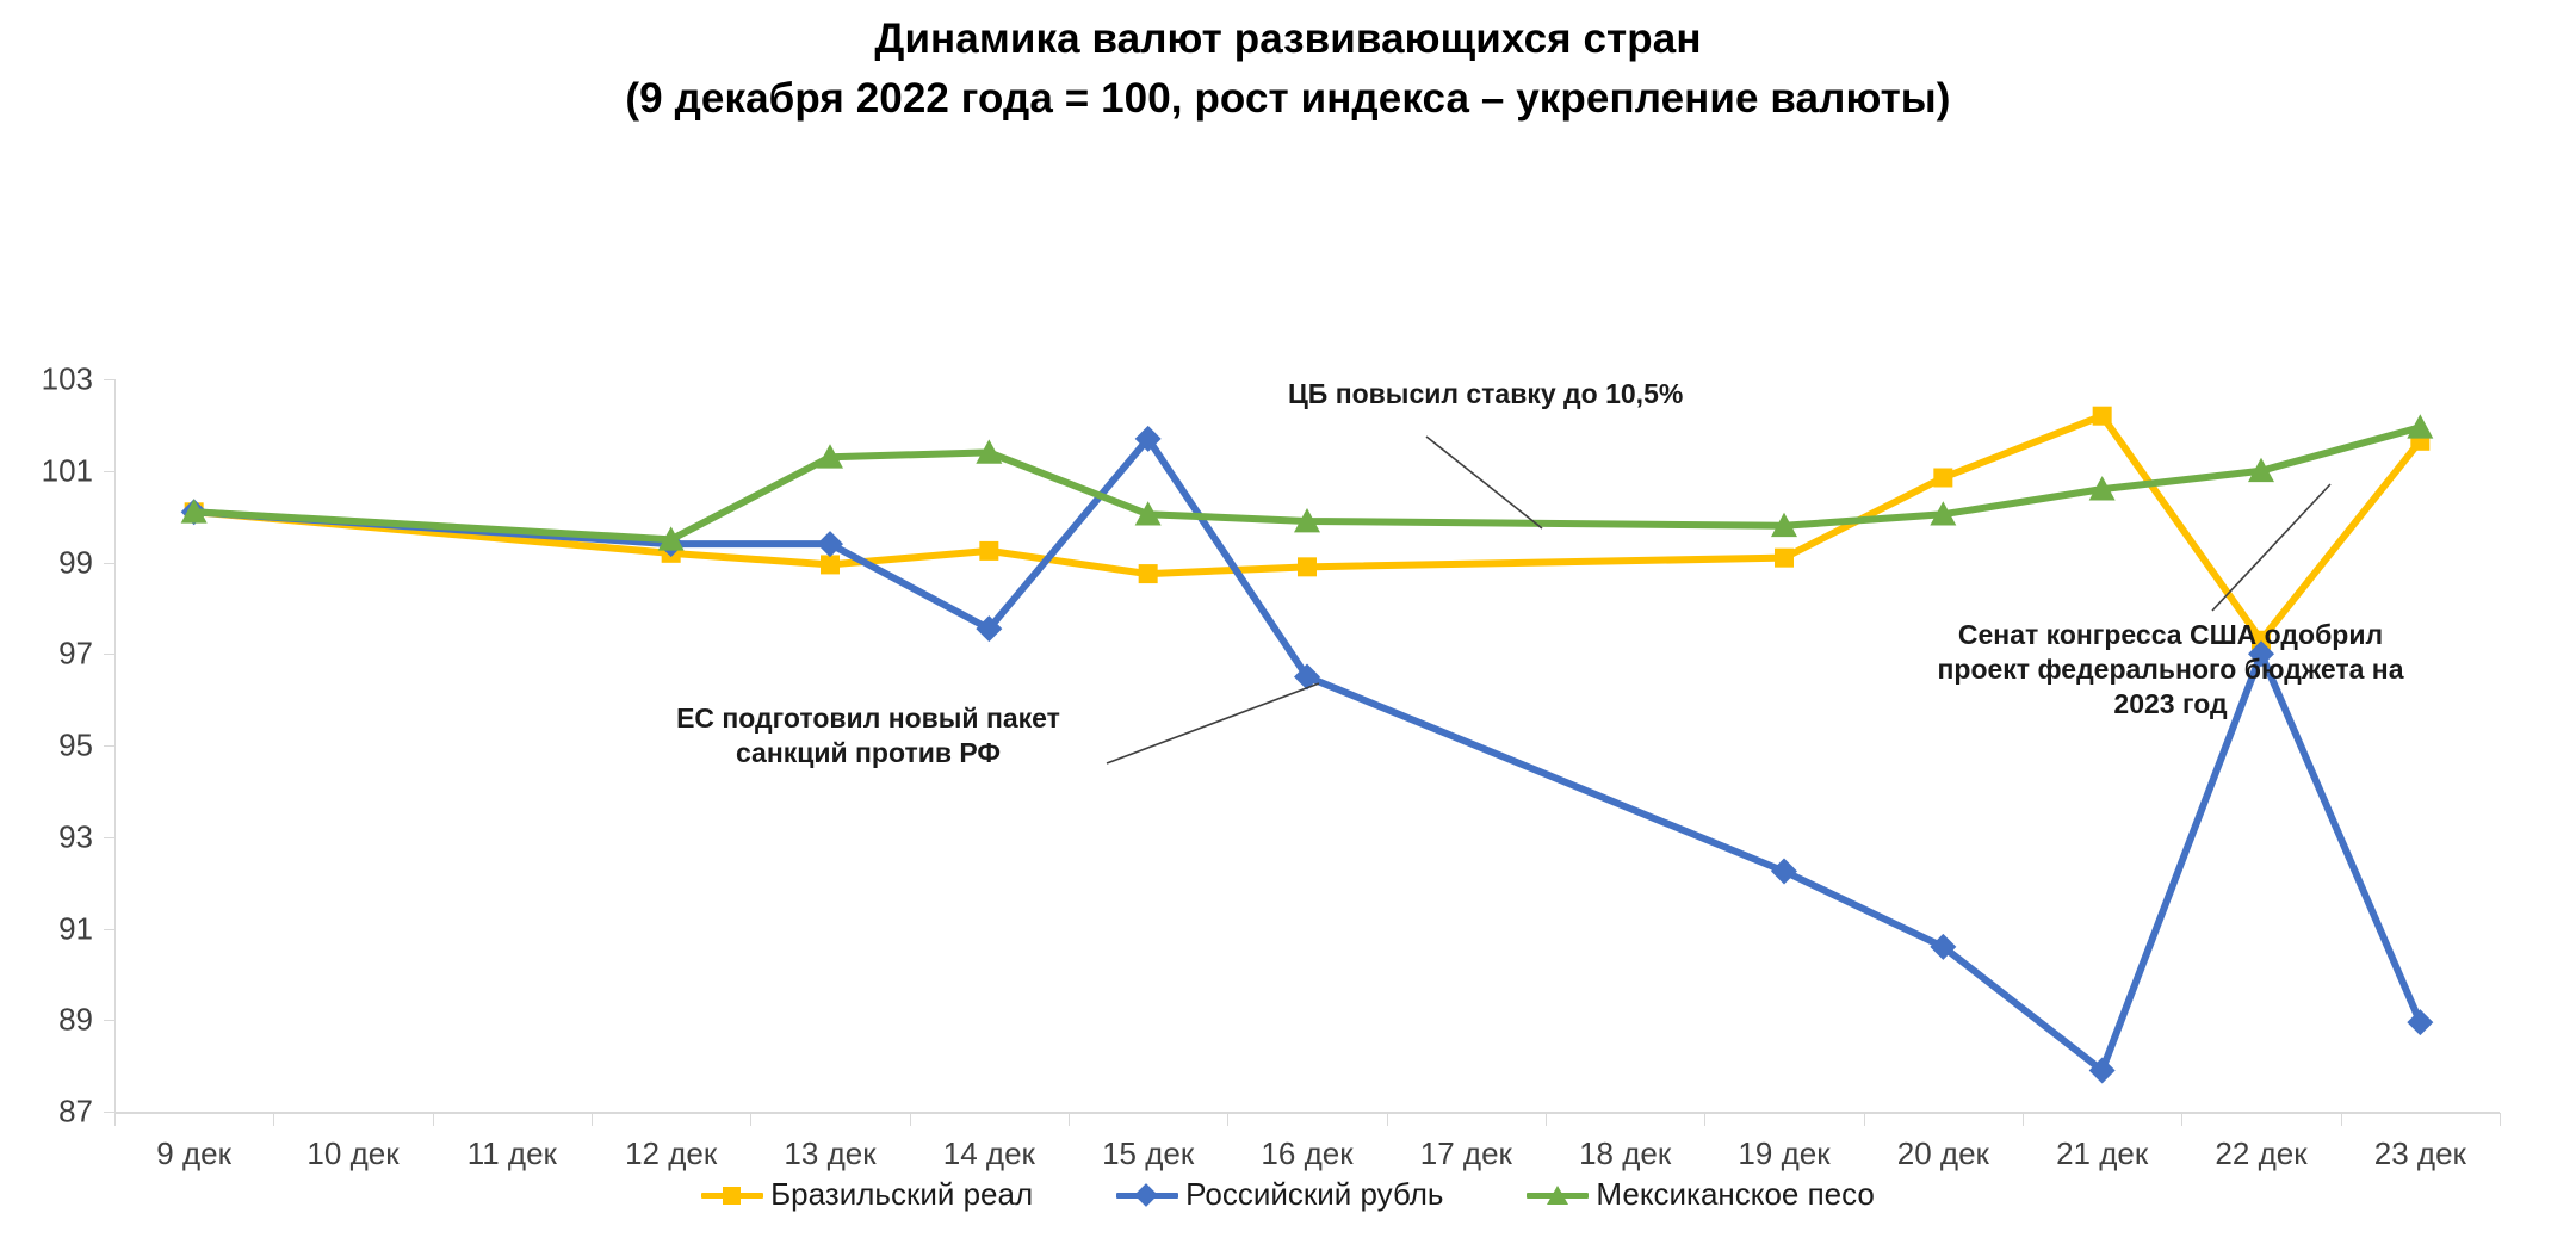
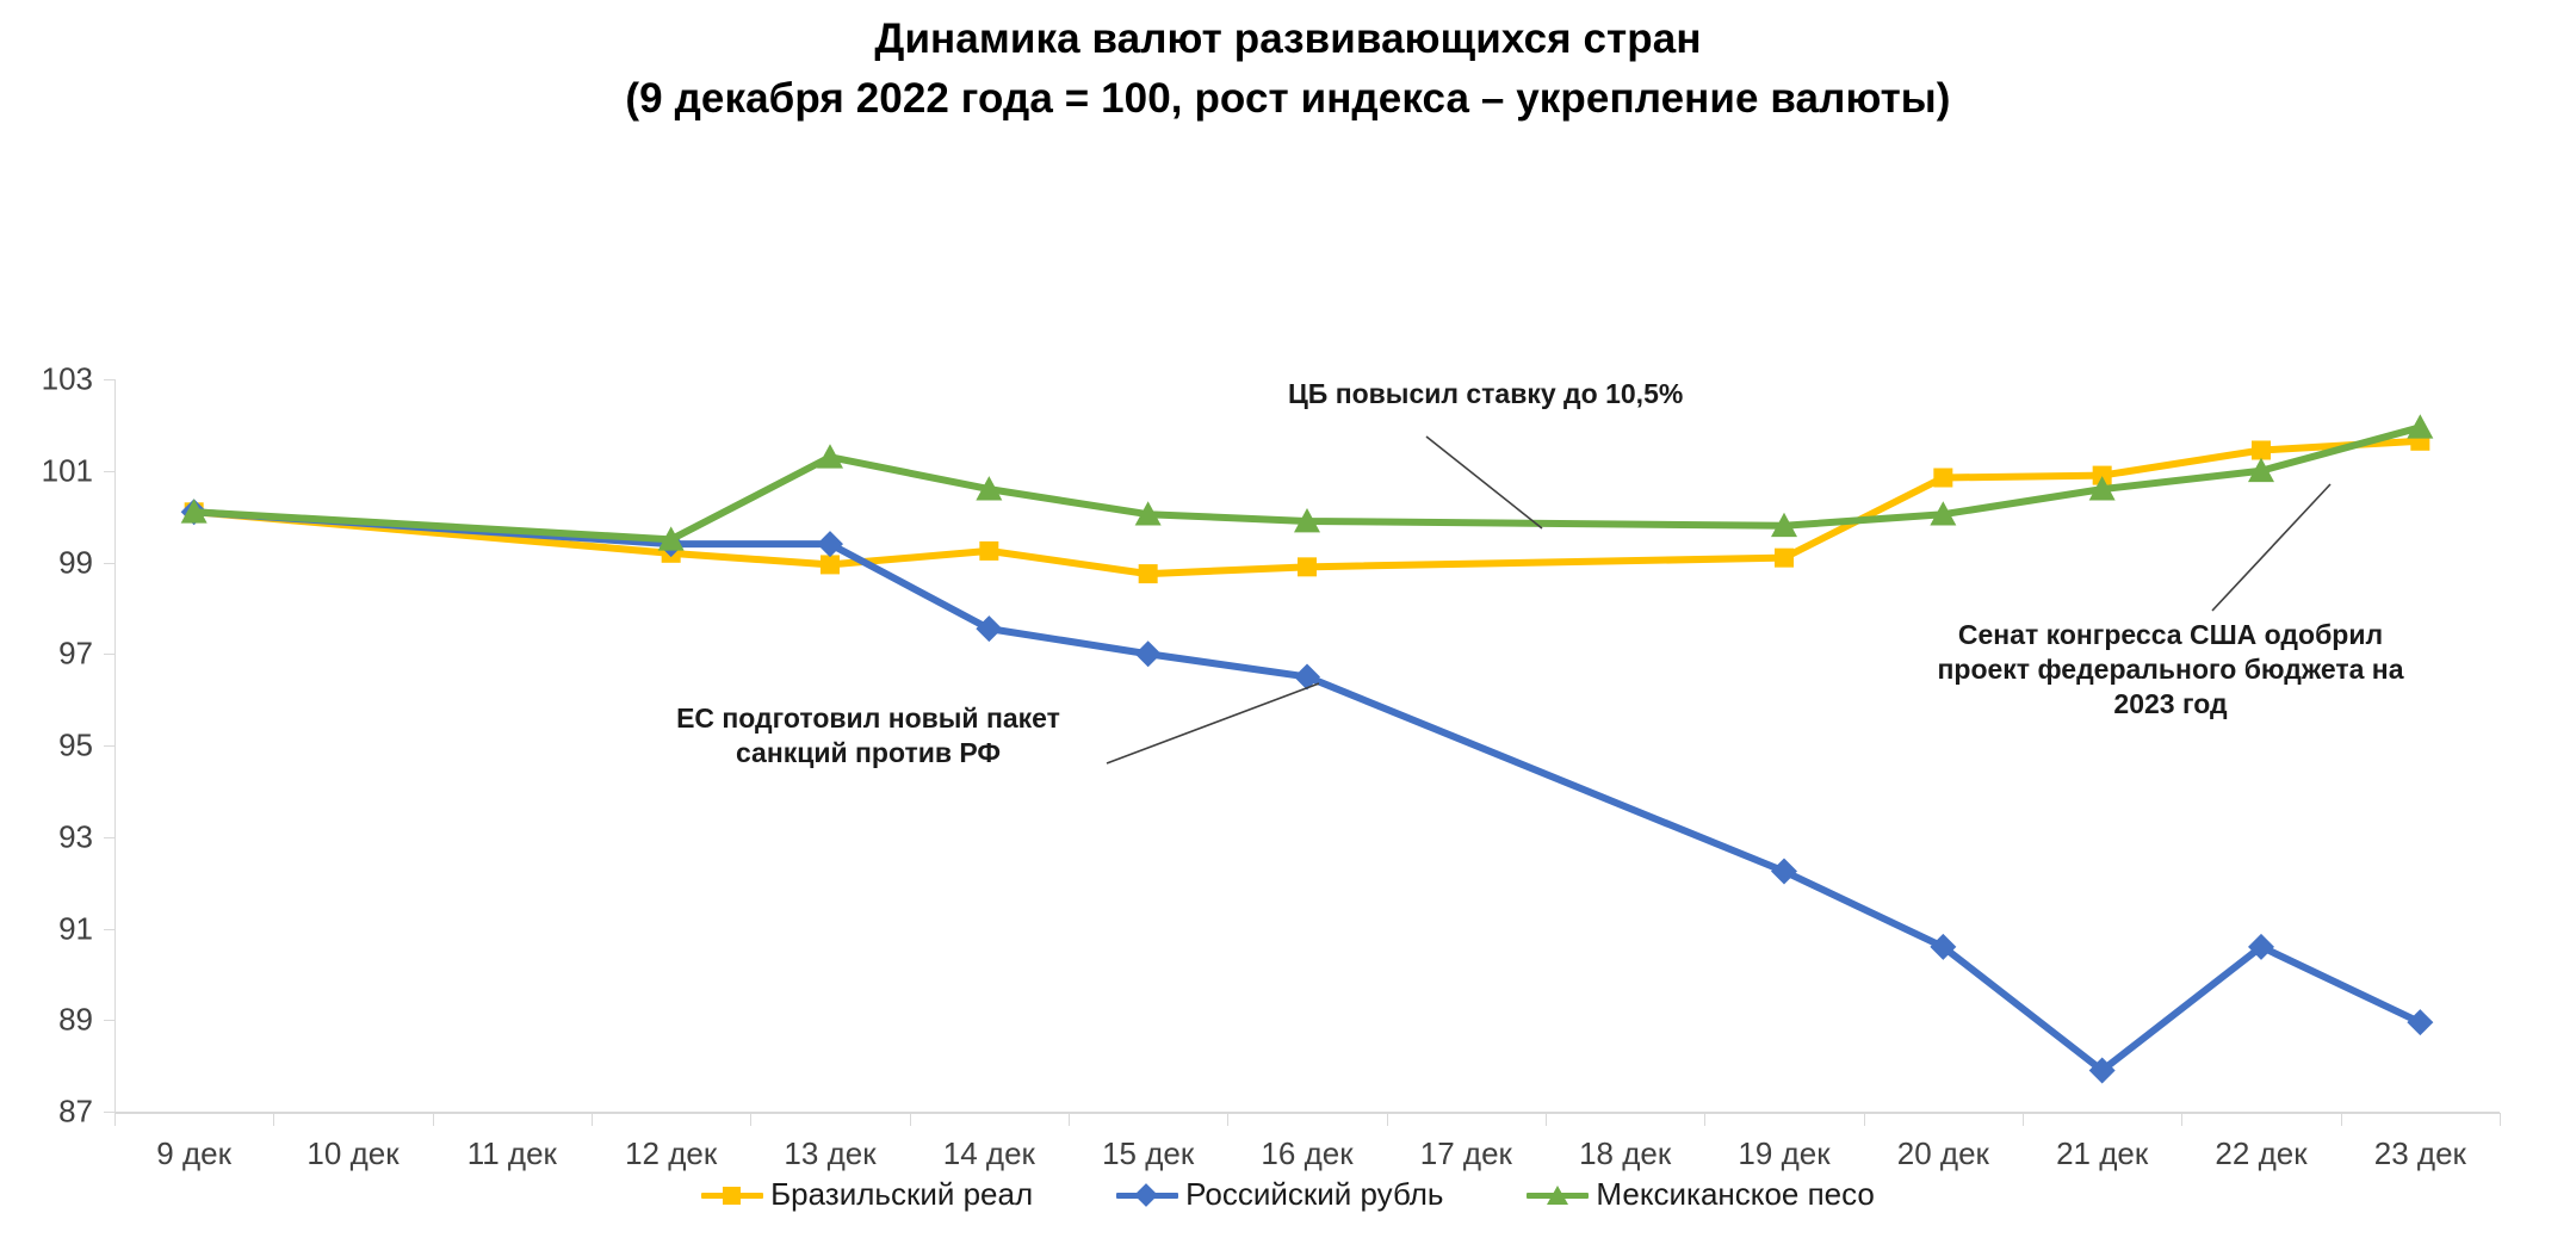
Мексиканское песо/14 дек: 101.4 -> 100.6
Российский рубль/15 дек: 101.7 -> 97.0
Бразильский реал/21 дек: 102.2 -> 100.9
Бразильский реал/22 дек: 97.3 -> 101.5
Российский рубль/22 дек: 97.0 -> 90.6
